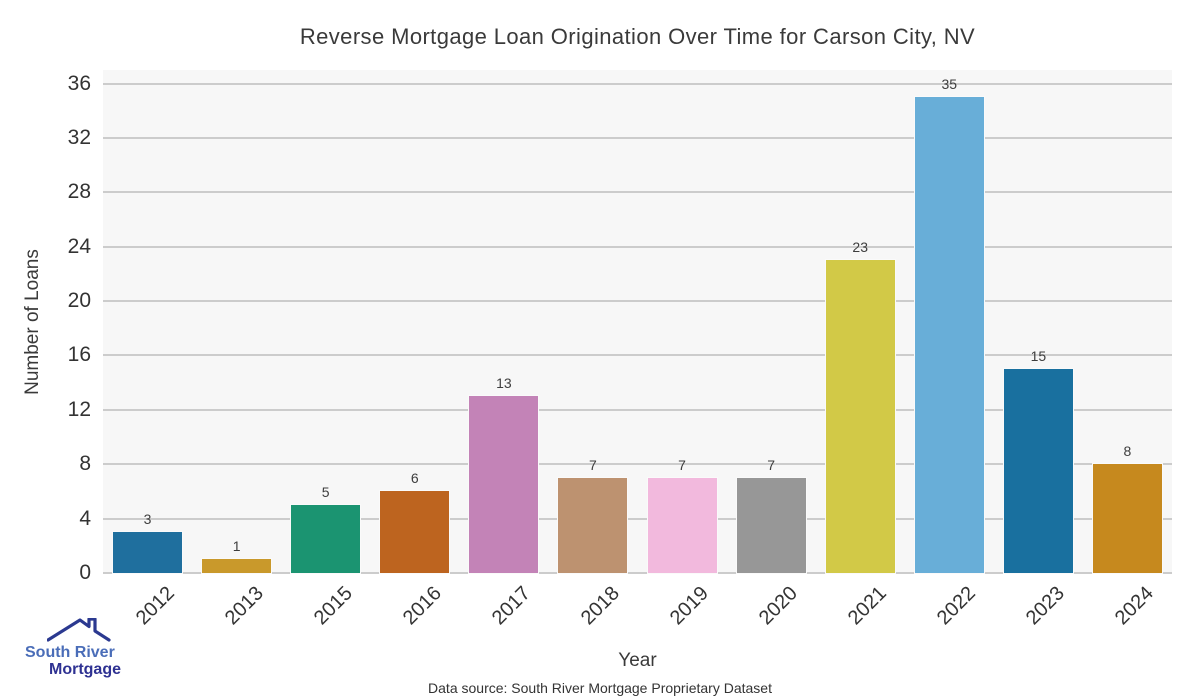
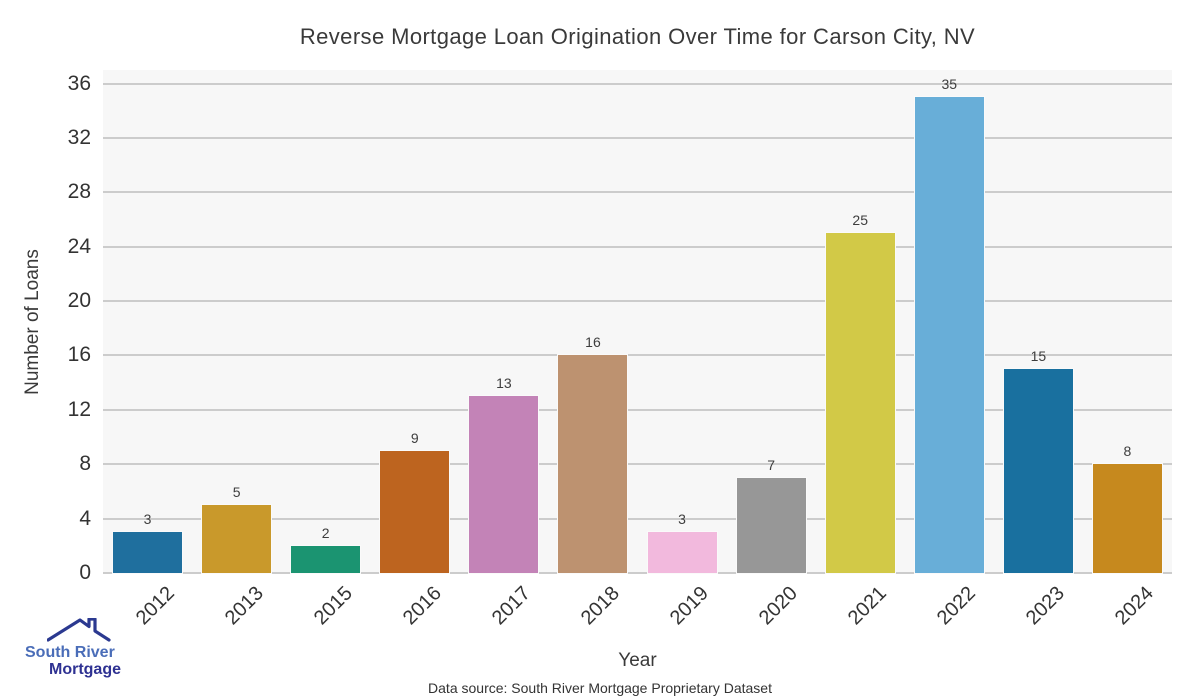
2013: 1 -> 5
2015: 5 -> 2
2016: 6 -> 9
2018: 7 -> 16
2019: 7 -> 3
2021: 23 -> 25
